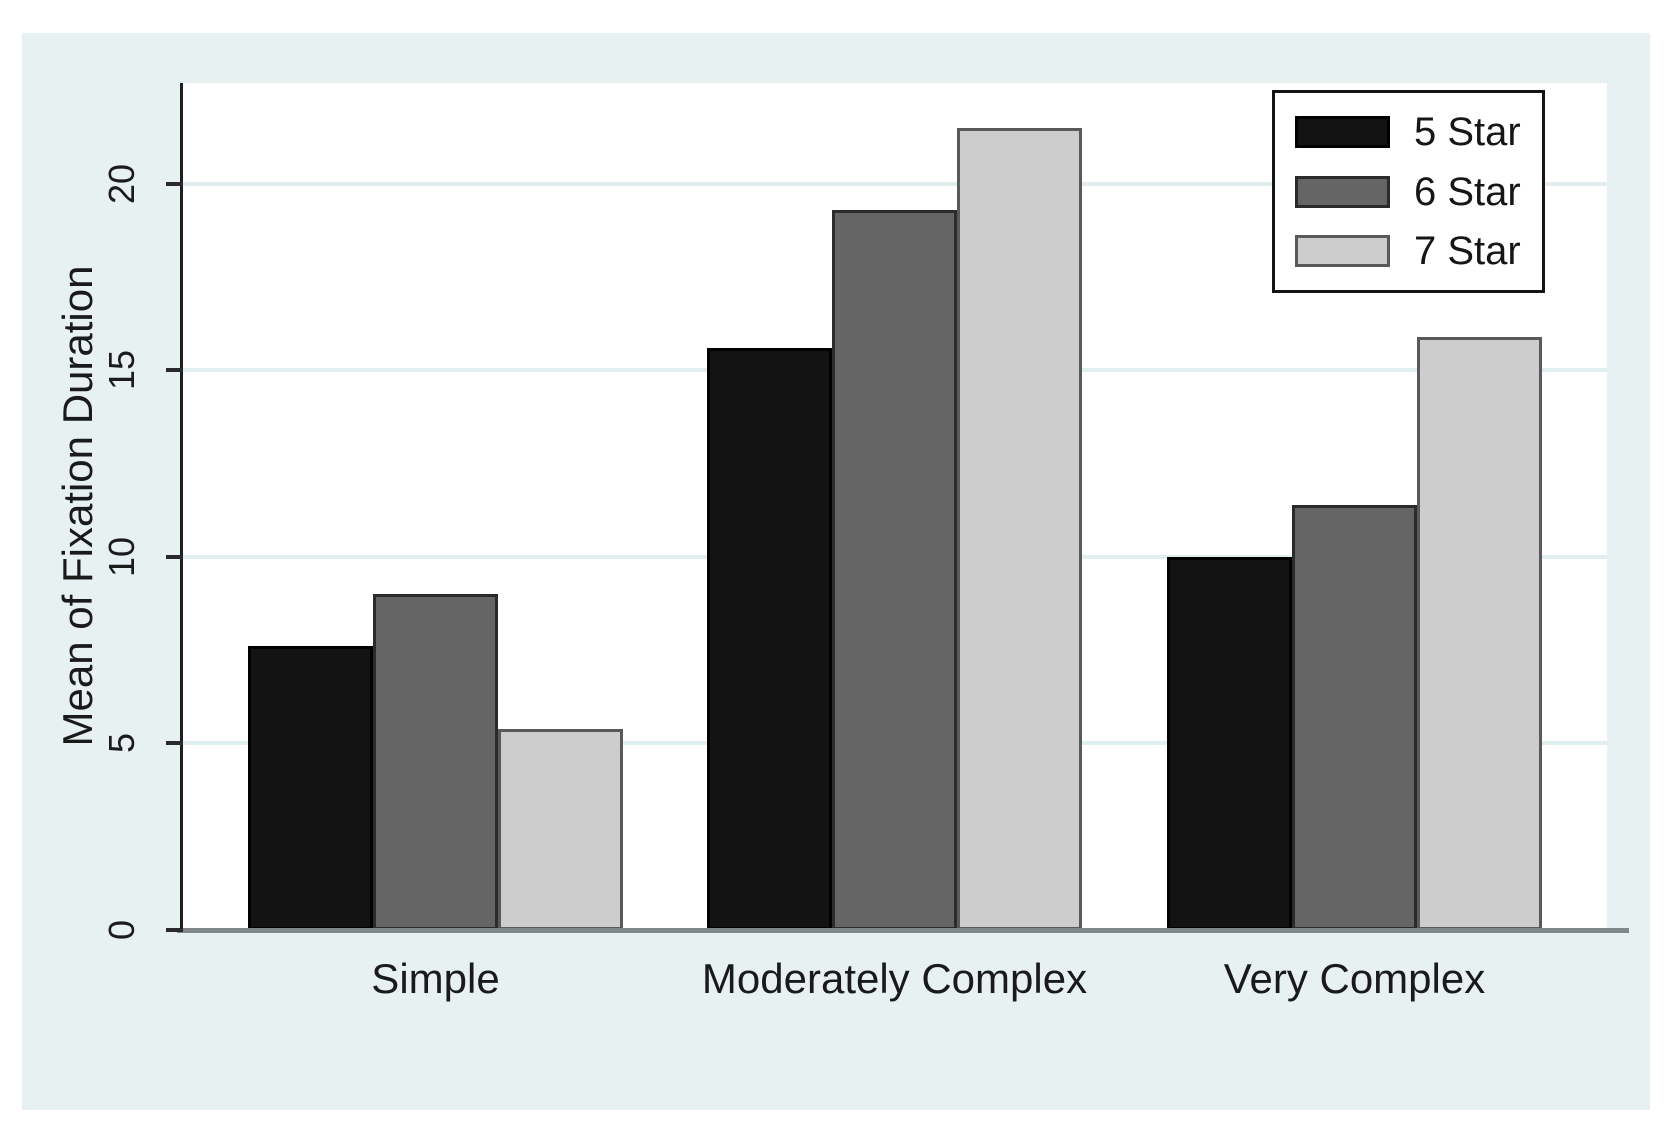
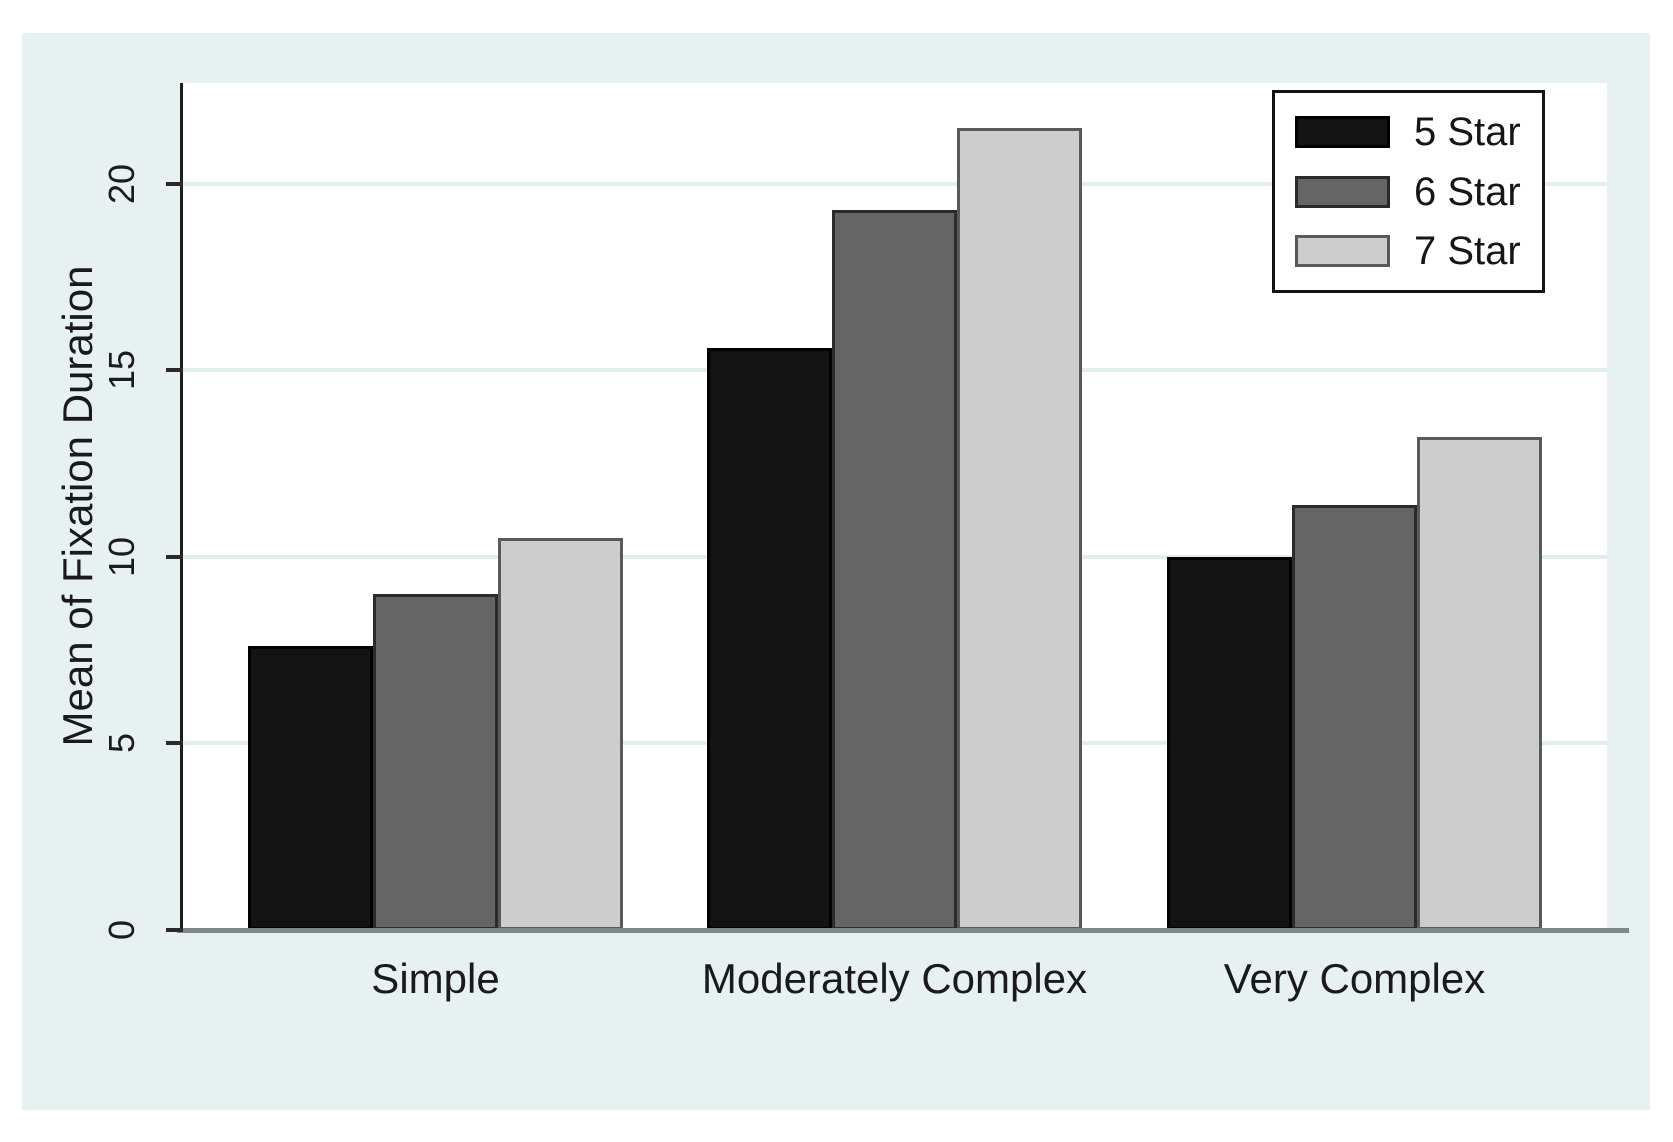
7 Star/Simple: 5.4 -> 10.5
7 Star/Very Complex: 15.9 -> 13.2
